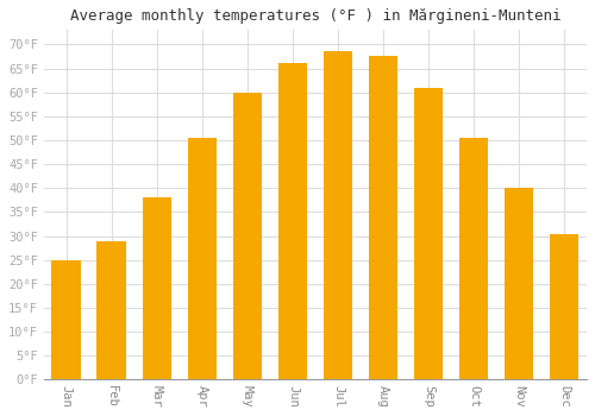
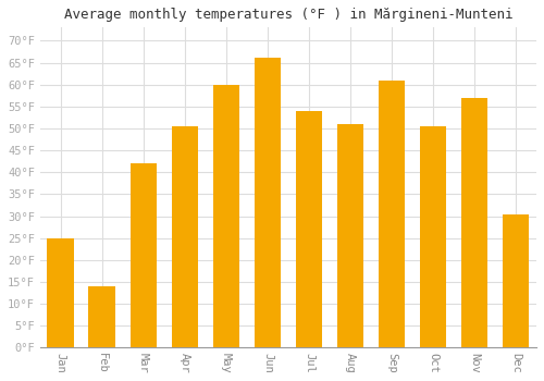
Feb: 29.0°F -> 14.0°F
Mar: 38.0°F -> 42.0°F
Jul: 68.5°F -> 54.0°F
Aug: 67.5°F -> 51.0°F
Nov: 40.0°F -> 57.0°F
